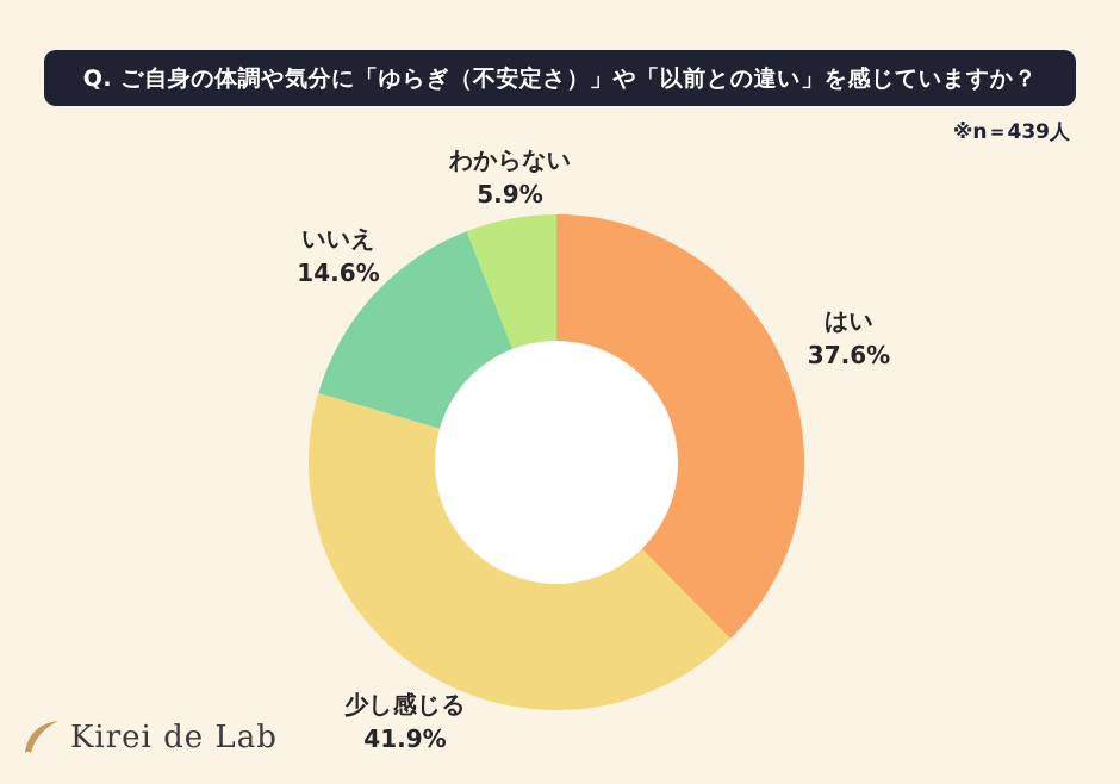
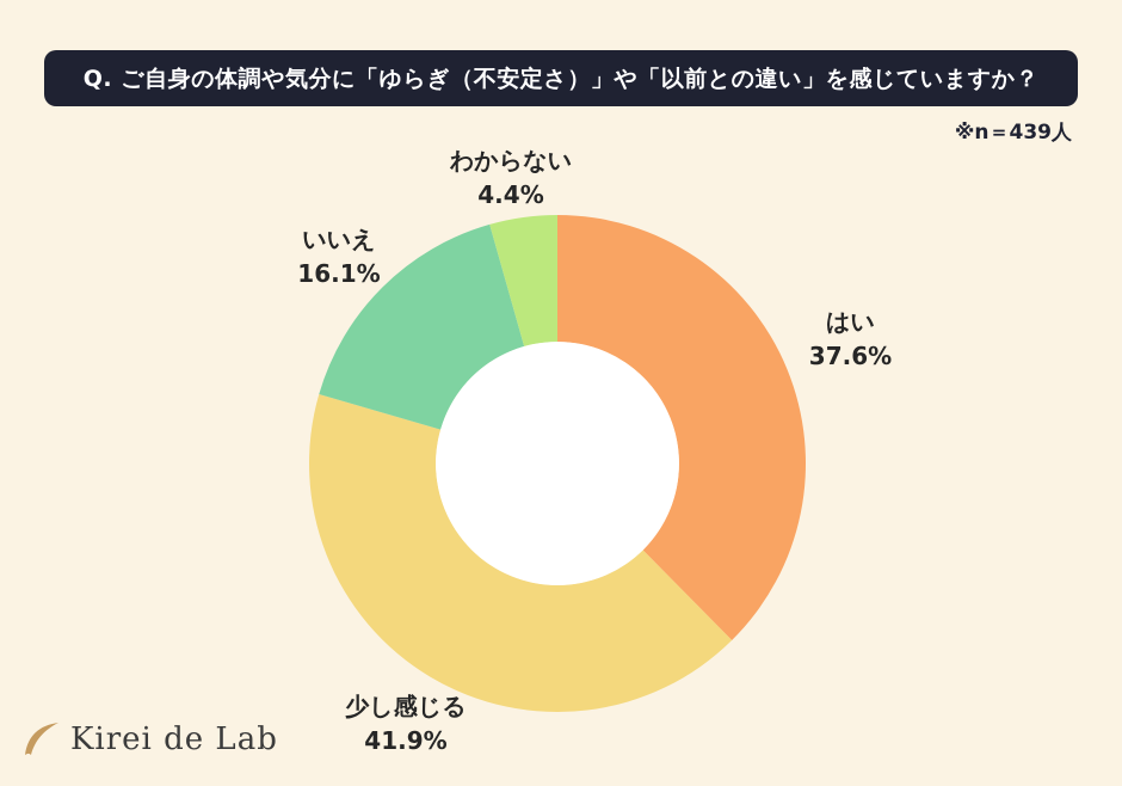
いいえ: 14.6% -> 16.1%
わからない: 5.9% -> 4.4%
